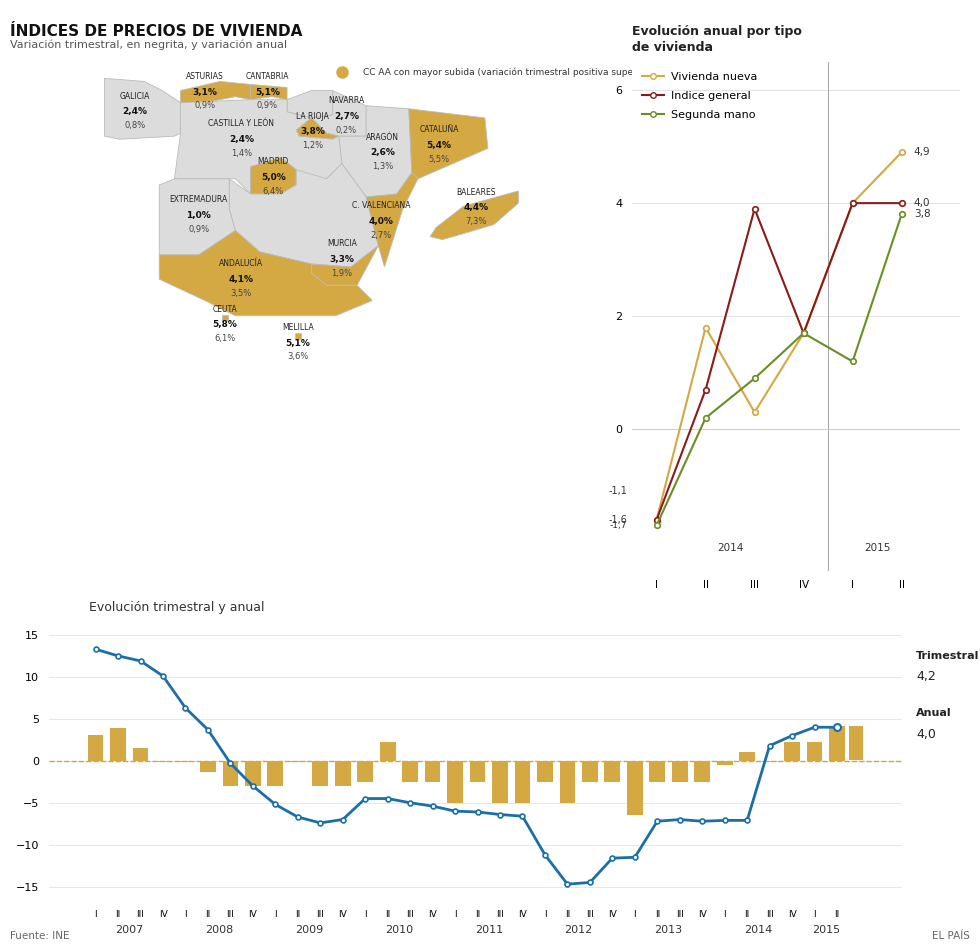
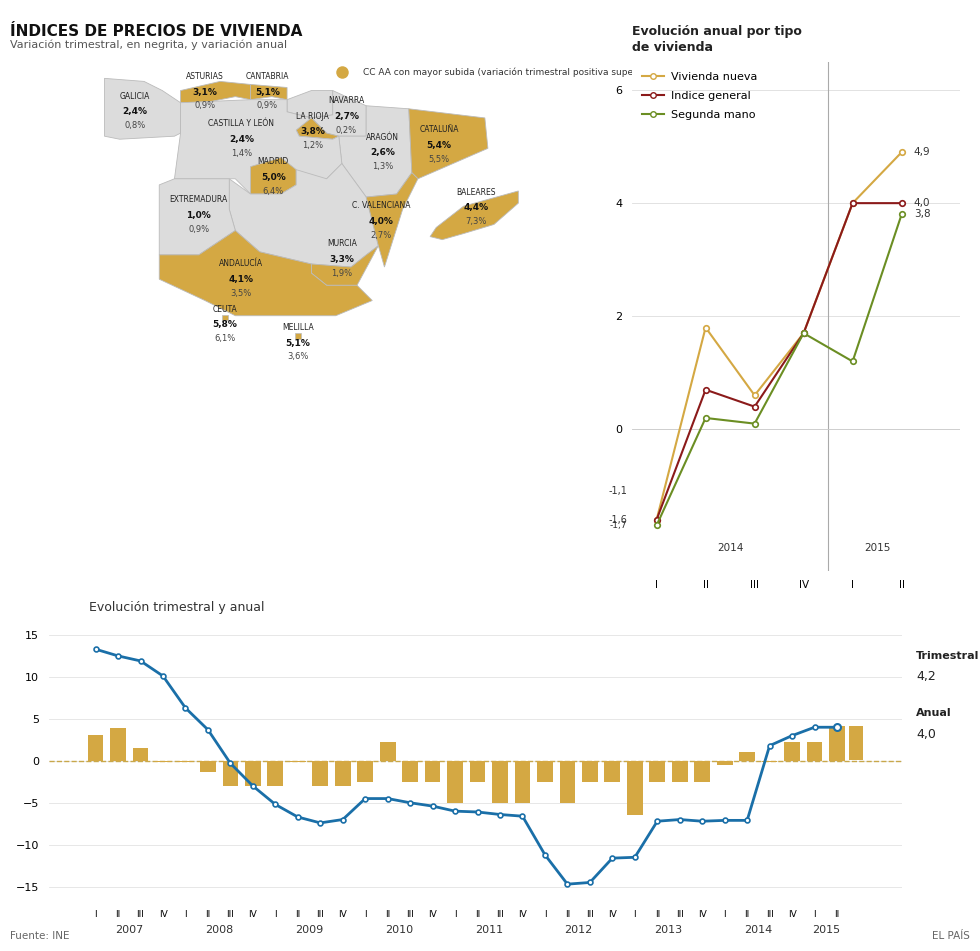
Evolución anual por tipo de vivienda/Vivienda nueva/III: 0.3 -> 0.6
Evolución anual por tipo de vivienda/Indice general/III: 3.9 -> 0.4
Evolución anual por tipo de vivienda/Segunda mano/III: 0.9 -> 0.1
